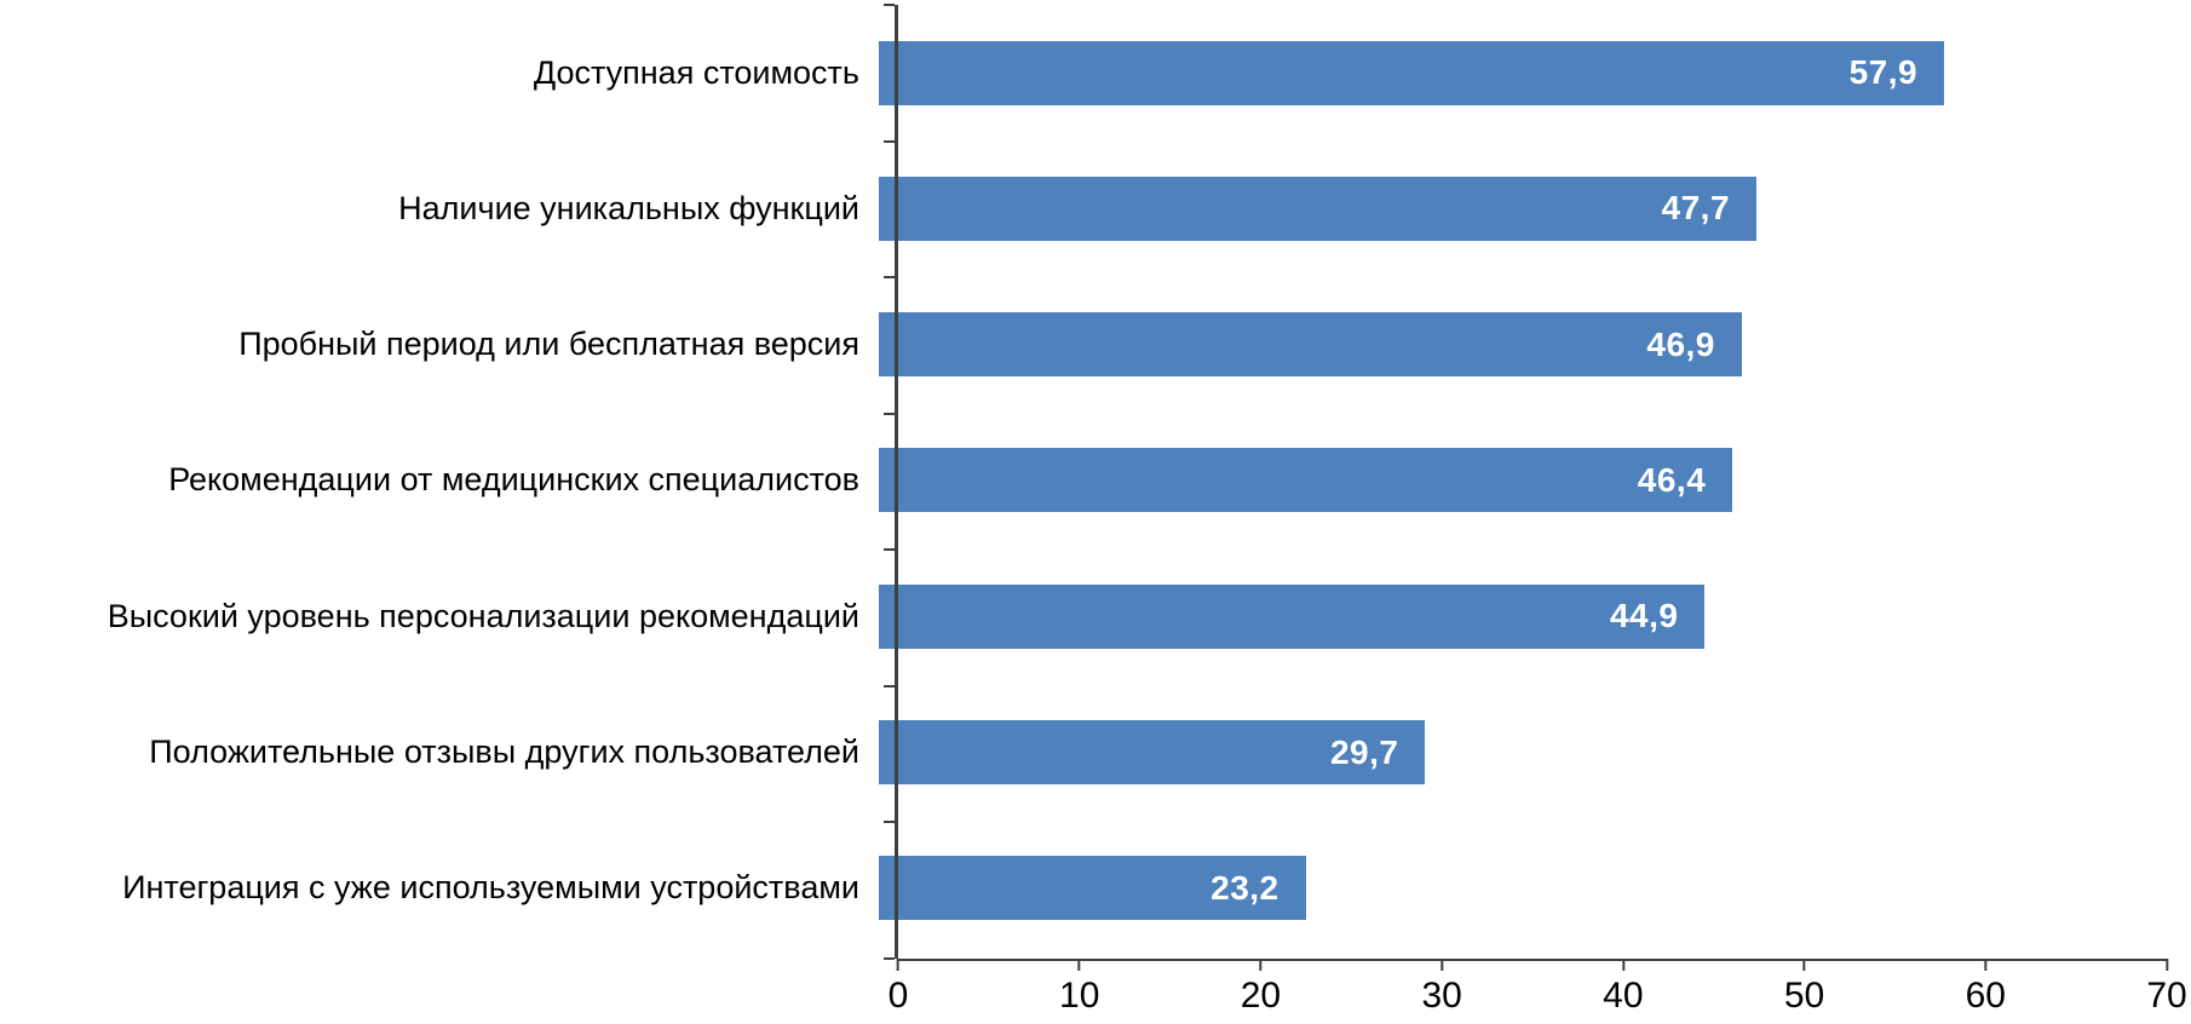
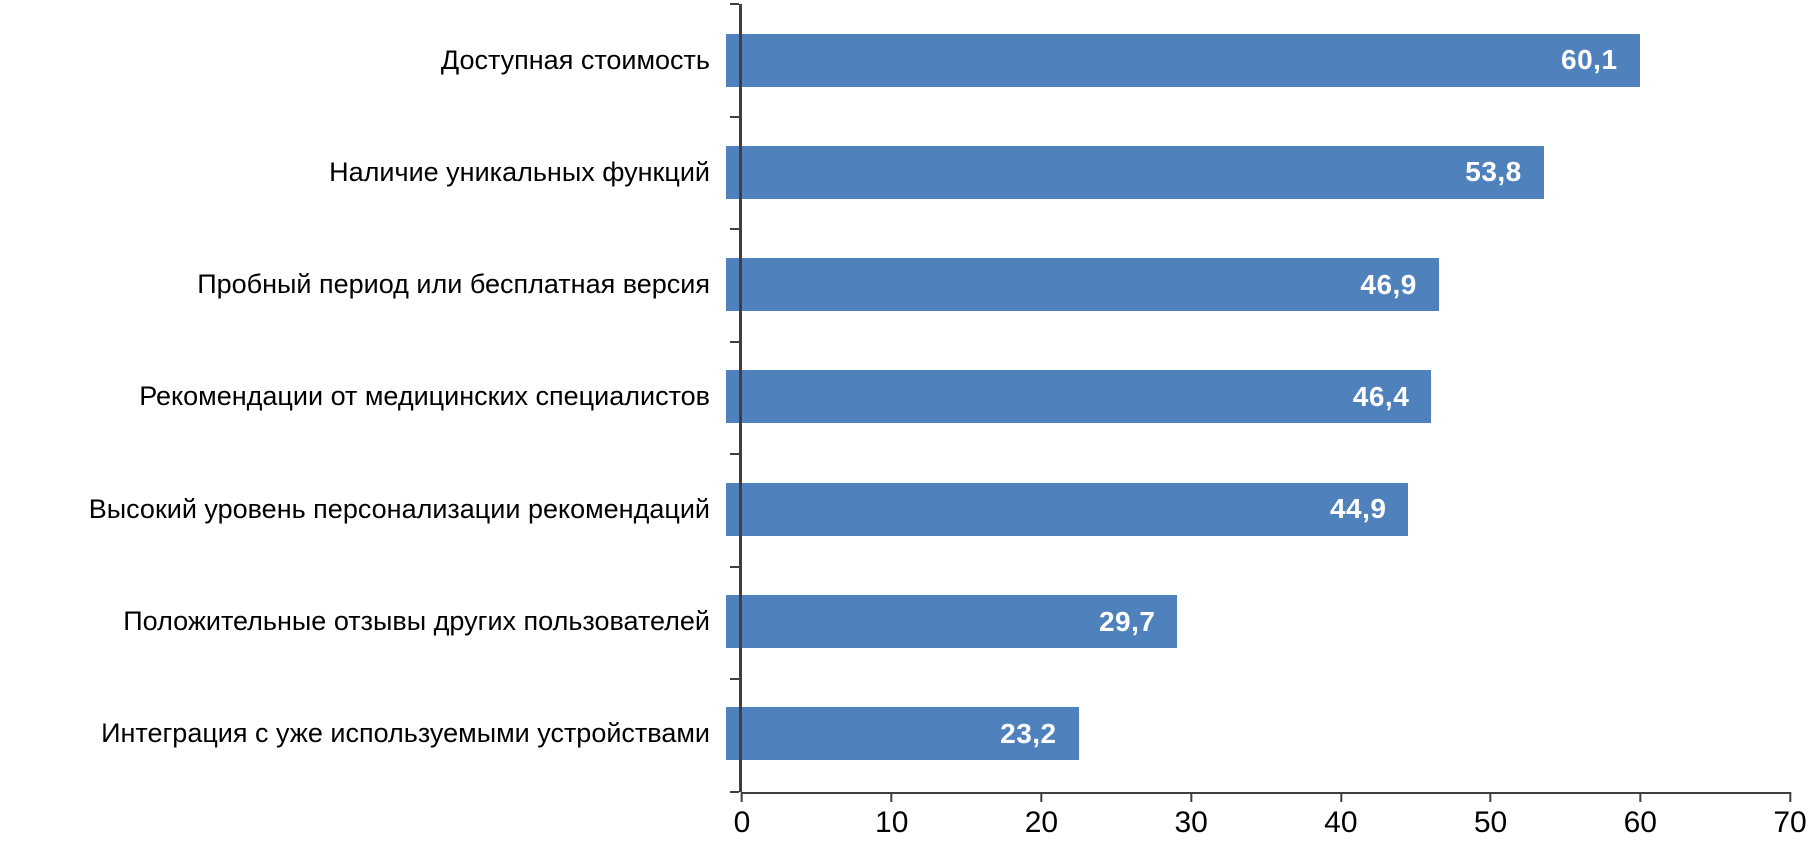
Доступная стоимость: 57,9 -> 60,1
Наличие уникальных функций: 47,7 -> 53,8
